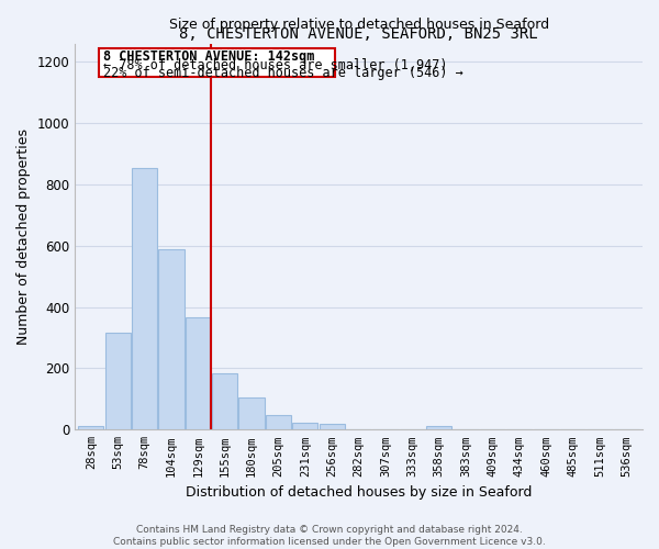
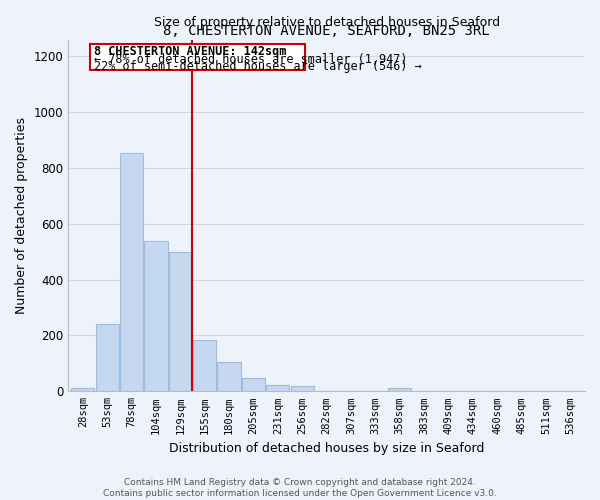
53sqm: 315 -> 240
104sqm: 590 -> 540
129sqm: 365 -> 500
